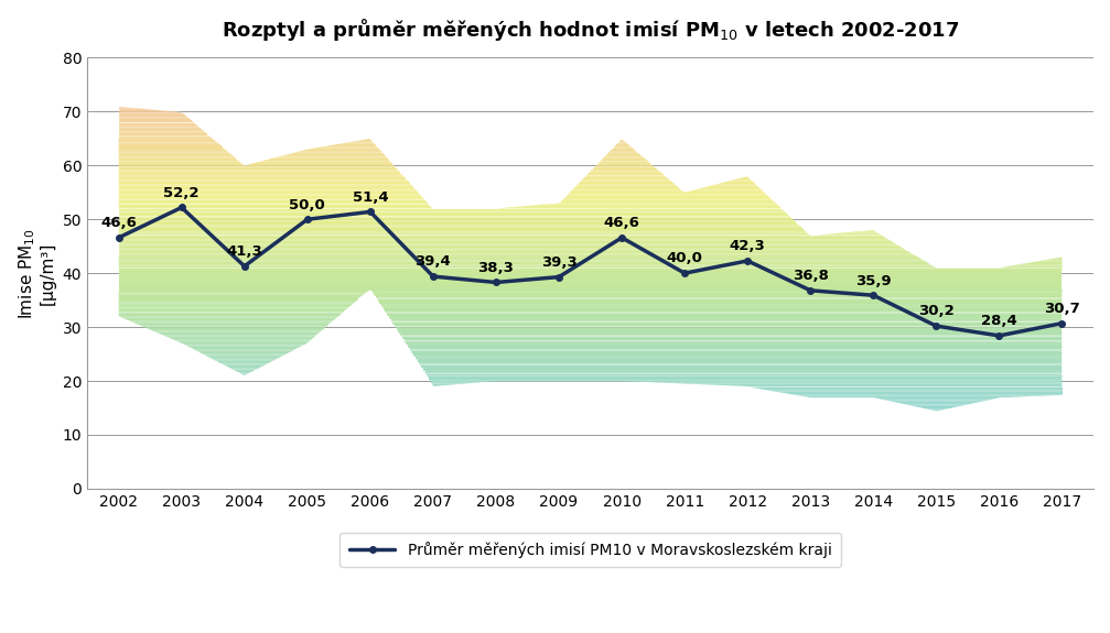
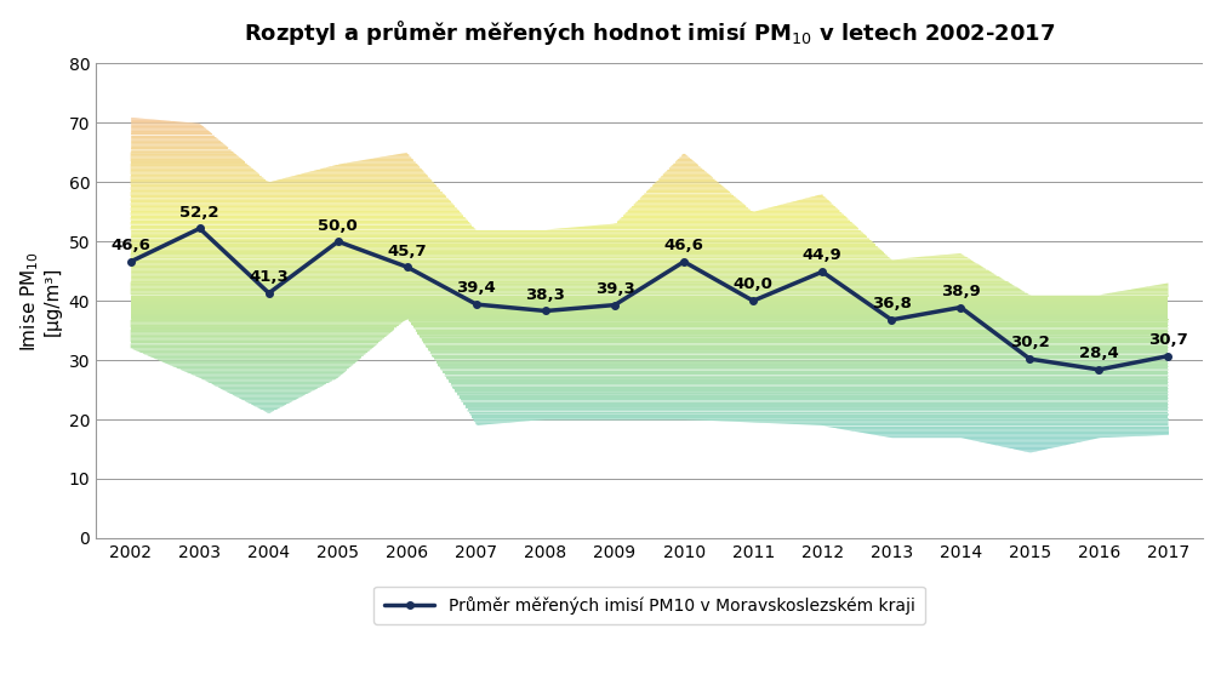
Průměr měřených imisí PM10 v Moravskoslezském kraji/2006: 51,4 -> 45,7
Průměr měřených imisí PM10 v Moravskoslezském kraji/2012: 42,3 -> 44,9
Průměr měřených imisí PM10 v Moravskoslezském kraji/2014: 35,9 -> 38,9
